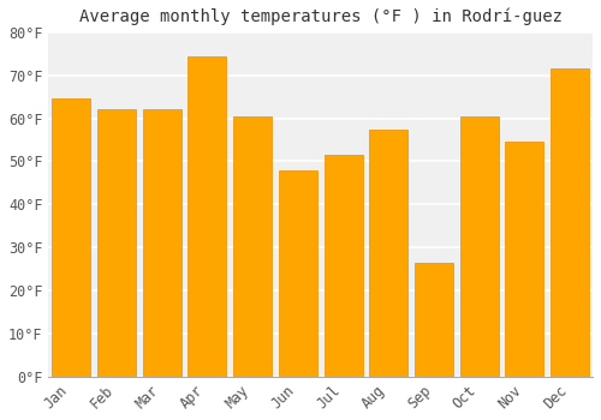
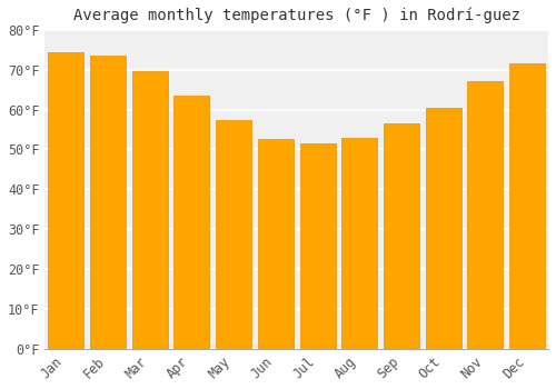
Jan: 64.5°F -> 74.5°F
Feb: 62.0°F -> 73.5°F
Mar: 62.0°F -> 69.5°F
Apr: 74.5°F -> 63.5°F
May: 60.5°F -> 57.5°F
Jun: 48.0°F -> 52.5°F
Aug: 57.5°F -> 53.0°F
Sep: 26.5°F -> 56.5°F
Nov: 54.5°F -> 67.0°F
